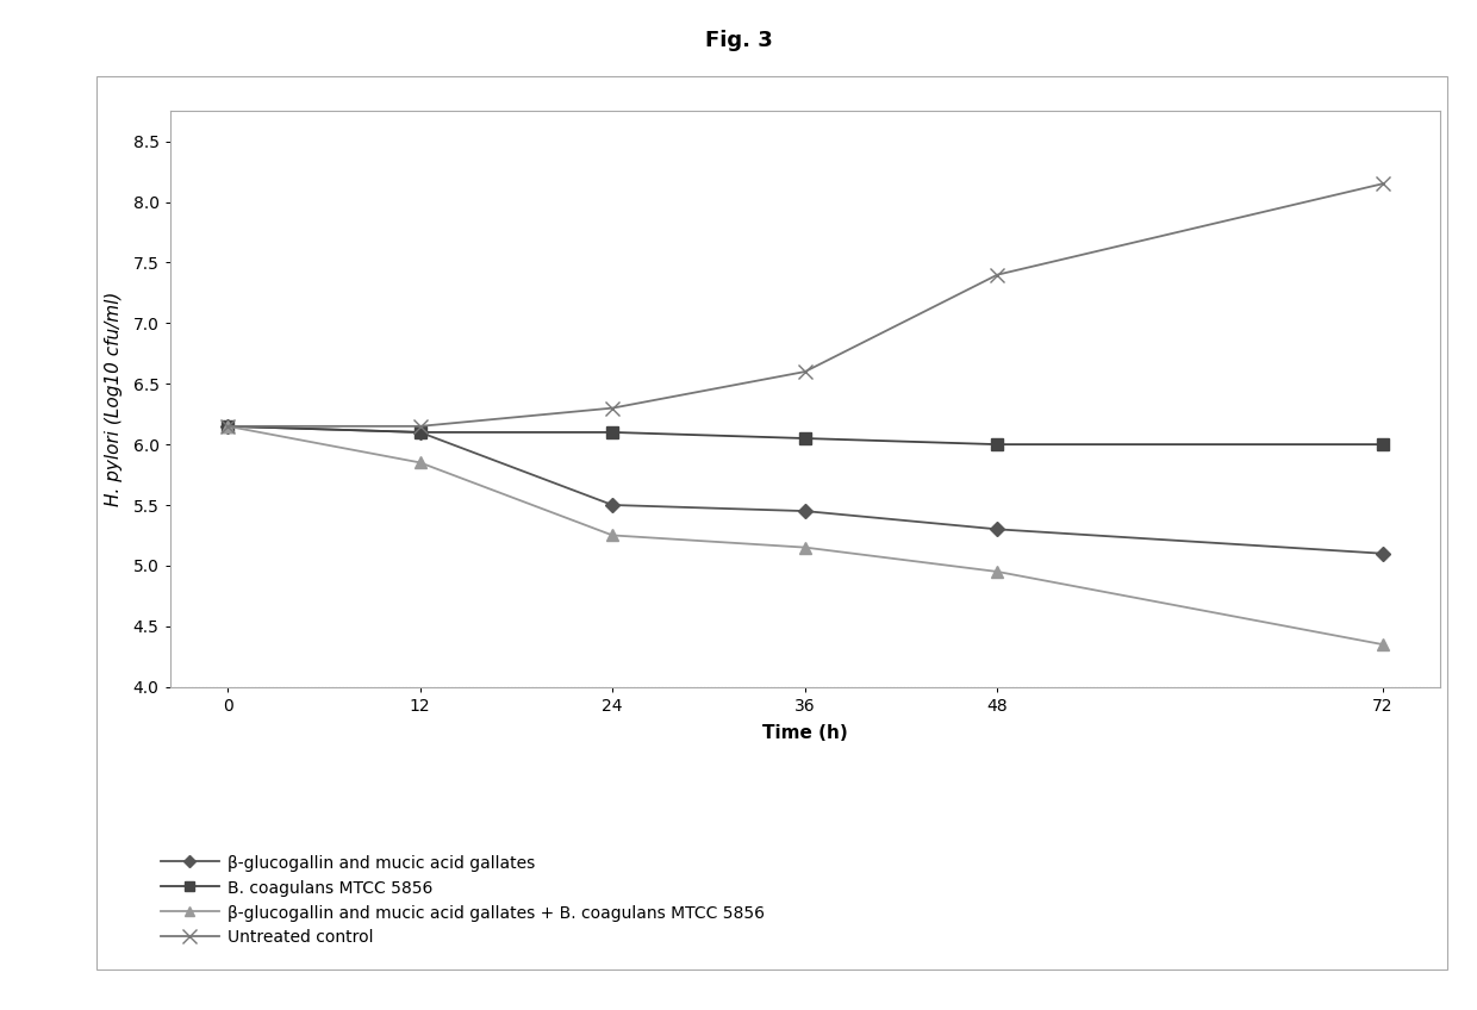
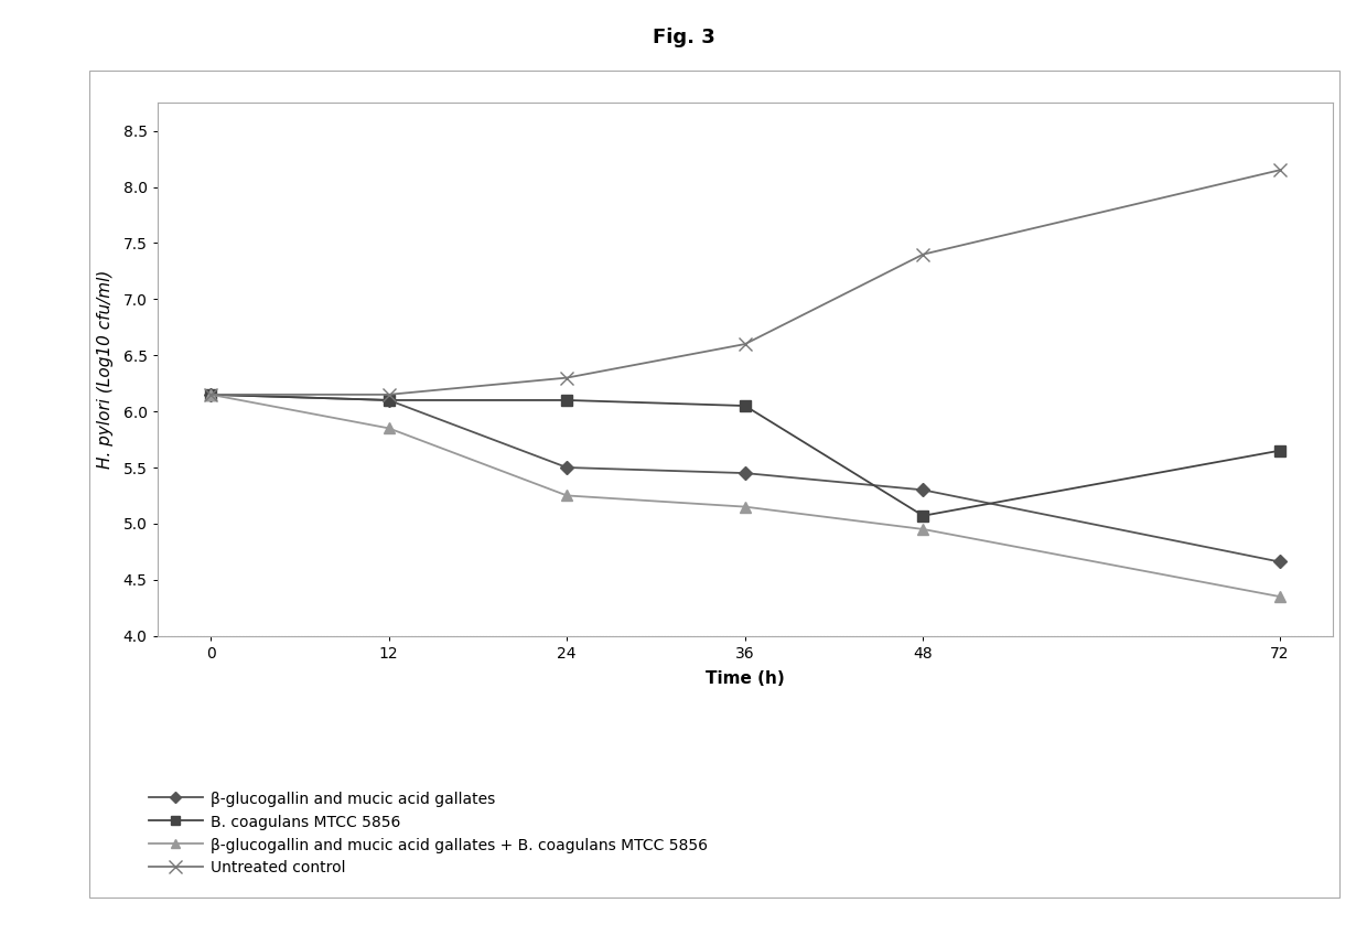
B. coagulans MTCC 5856/48: 6.00 -> 5.07
β-glucogallin and mucic acid gallates/72: 5.10 -> 4.66
B. coagulans MTCC 5856/72: 6.00 -> 5.65
